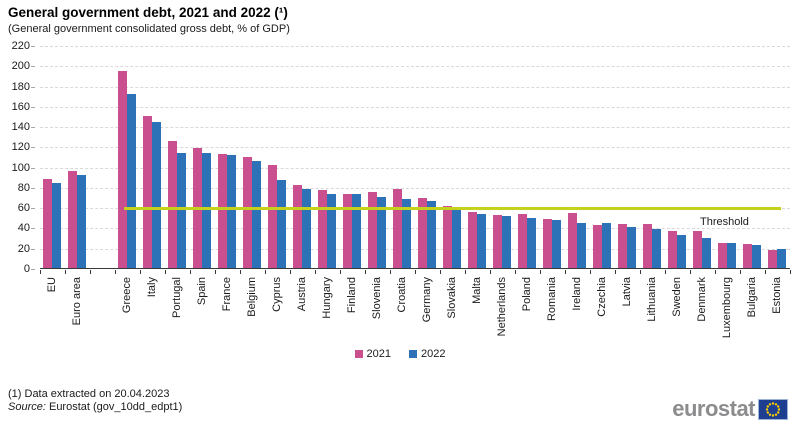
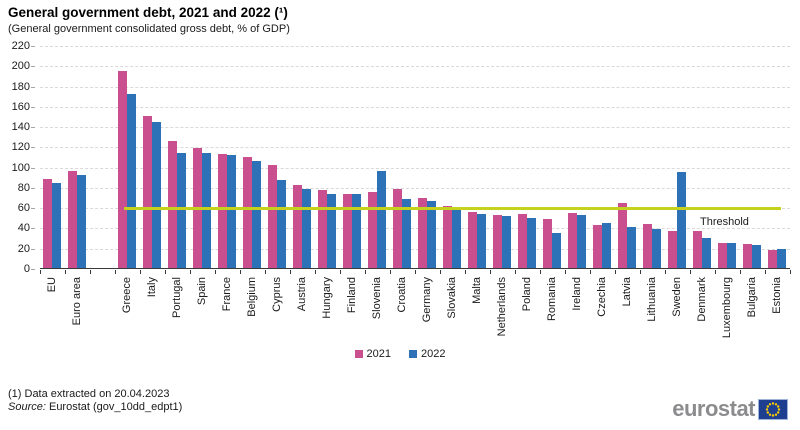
2022/Slovenia: 70 -> 96
2022/Romania: 47 -> 35
2022/Ireland: 45 -> 52
2021/Latvia: 44 -> 64
2022/Sweden: 33 -> 95
